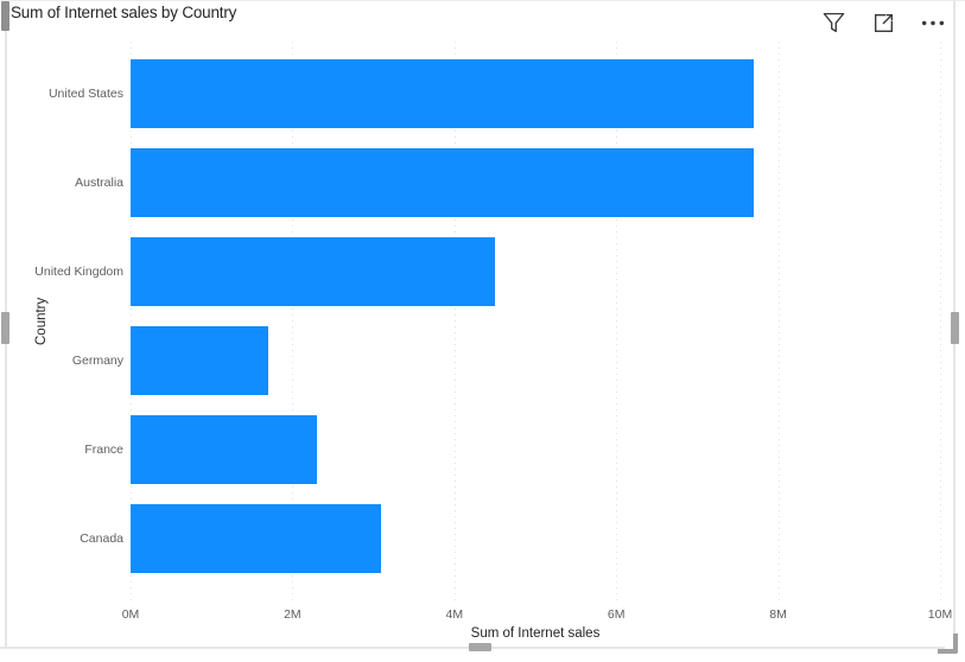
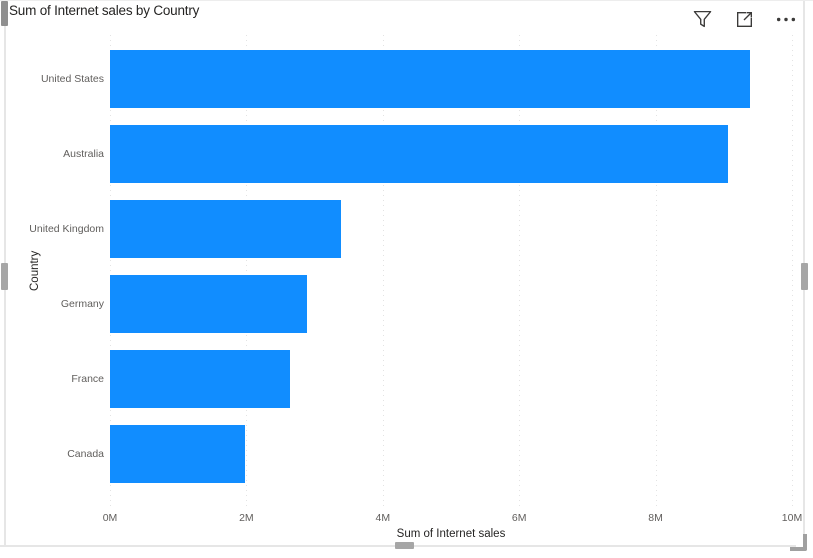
United States: 7.7M -> 9.4M
Australia: 7.7M -> 9.1M
United Kingdom: 4.5M -> 3.4M
Germany: 1.7M -> 2.9M
France: 2.3M -> 2.6M
Canada: 3.1M -> 2.0M
